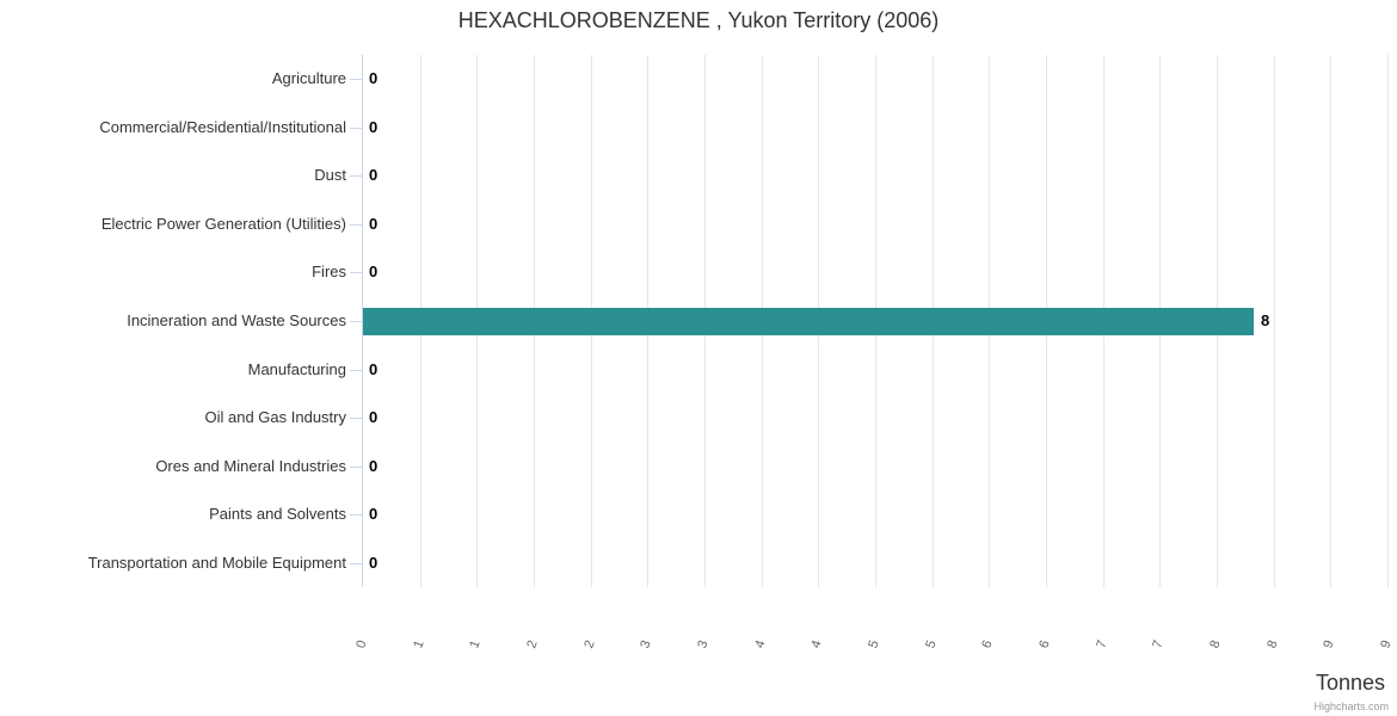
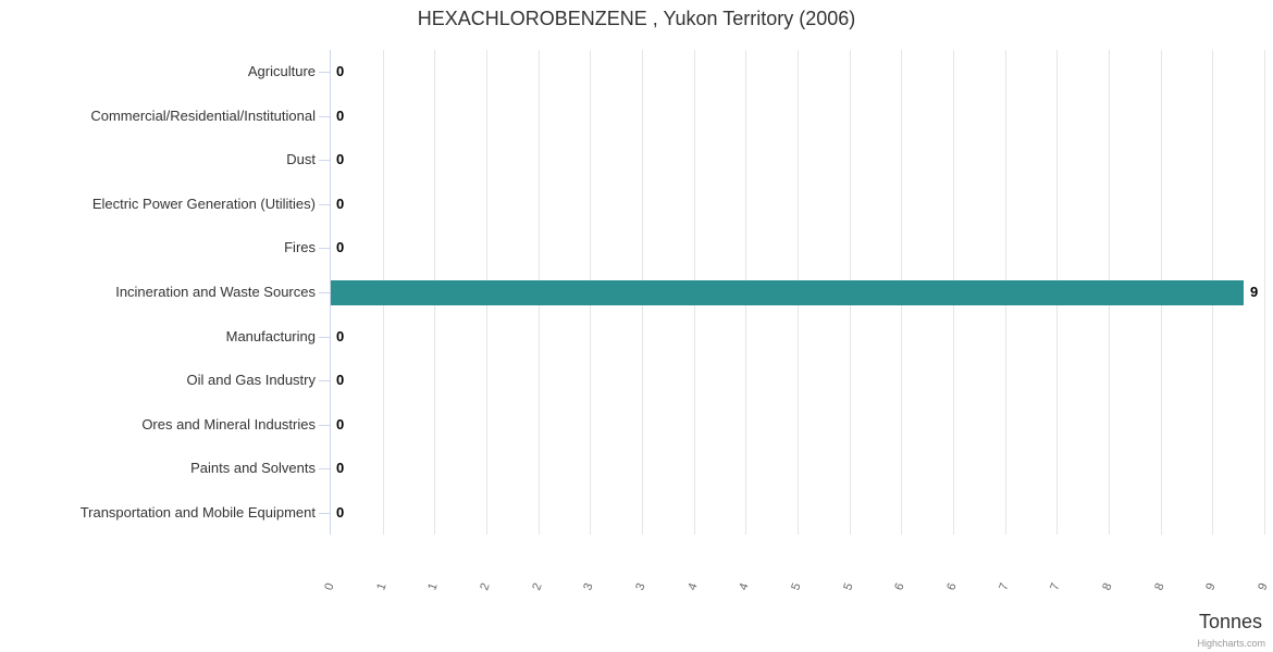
Incineration and Waste Sources: 8 -> 9
